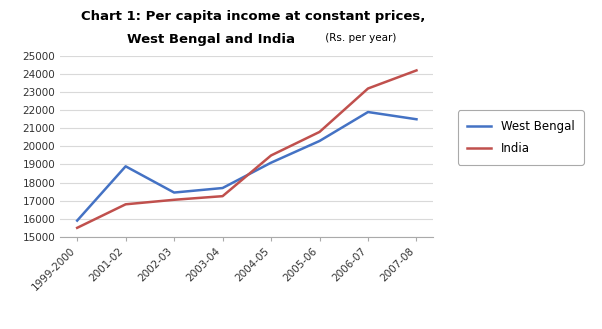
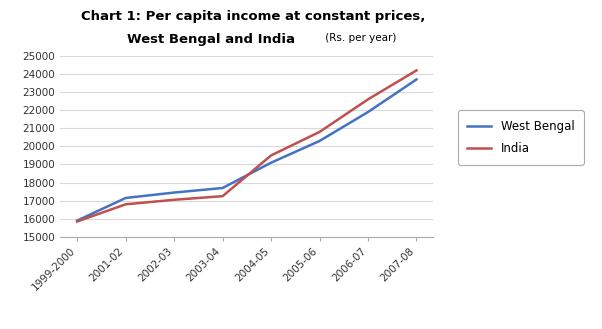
India/1999-2000: 15500 -> 15800
West Bengal/2001-02: 18900 -> 17200
India/2006-07: 23200 -> 22600
West Bengal/2007-08: 21500 -> 23700
